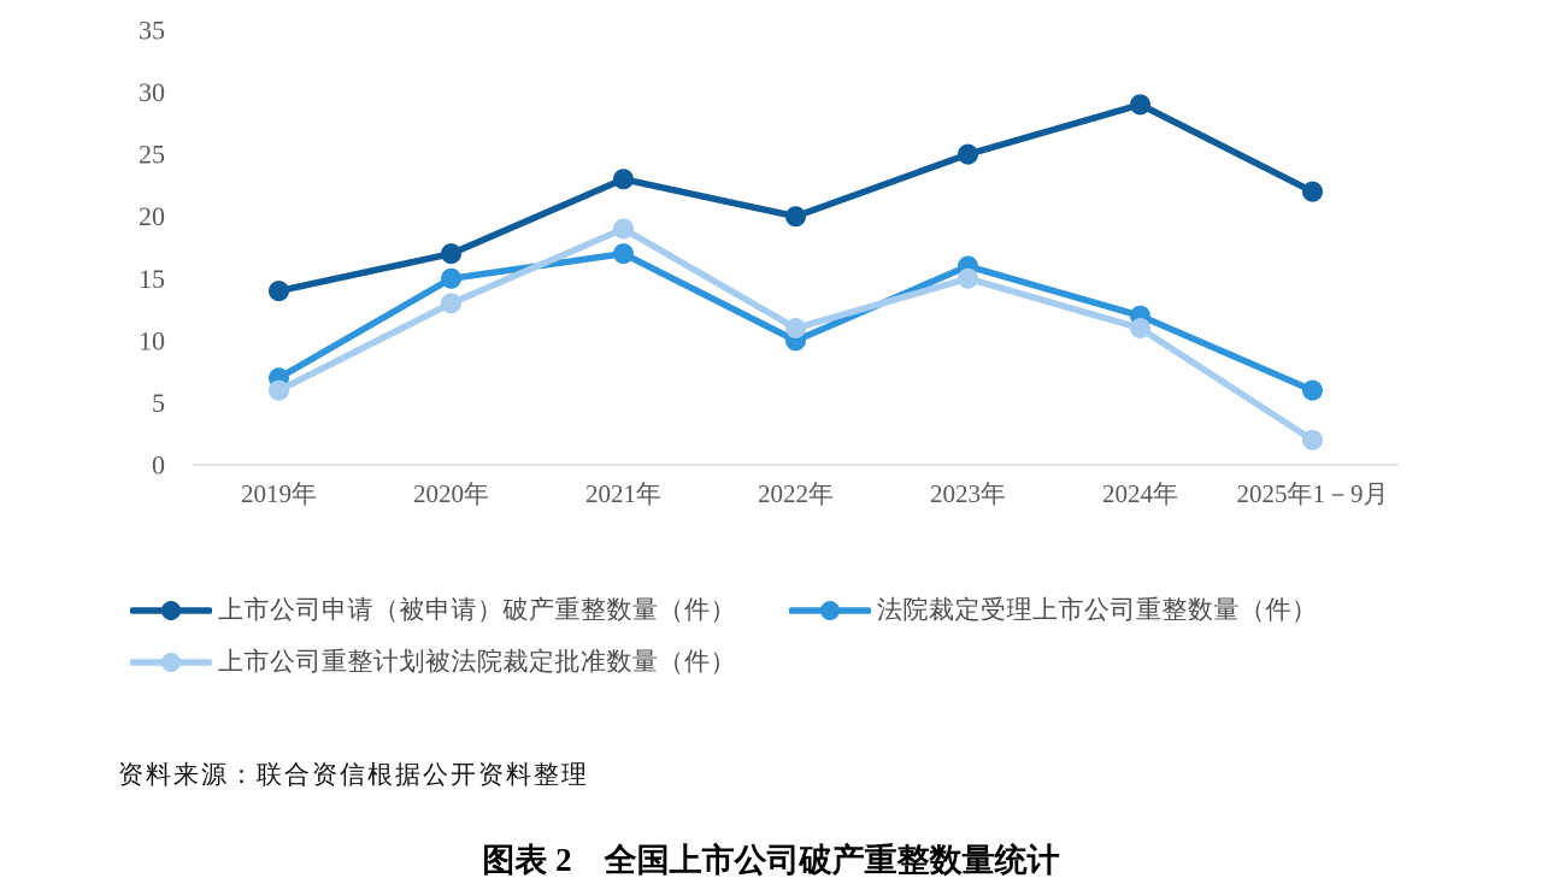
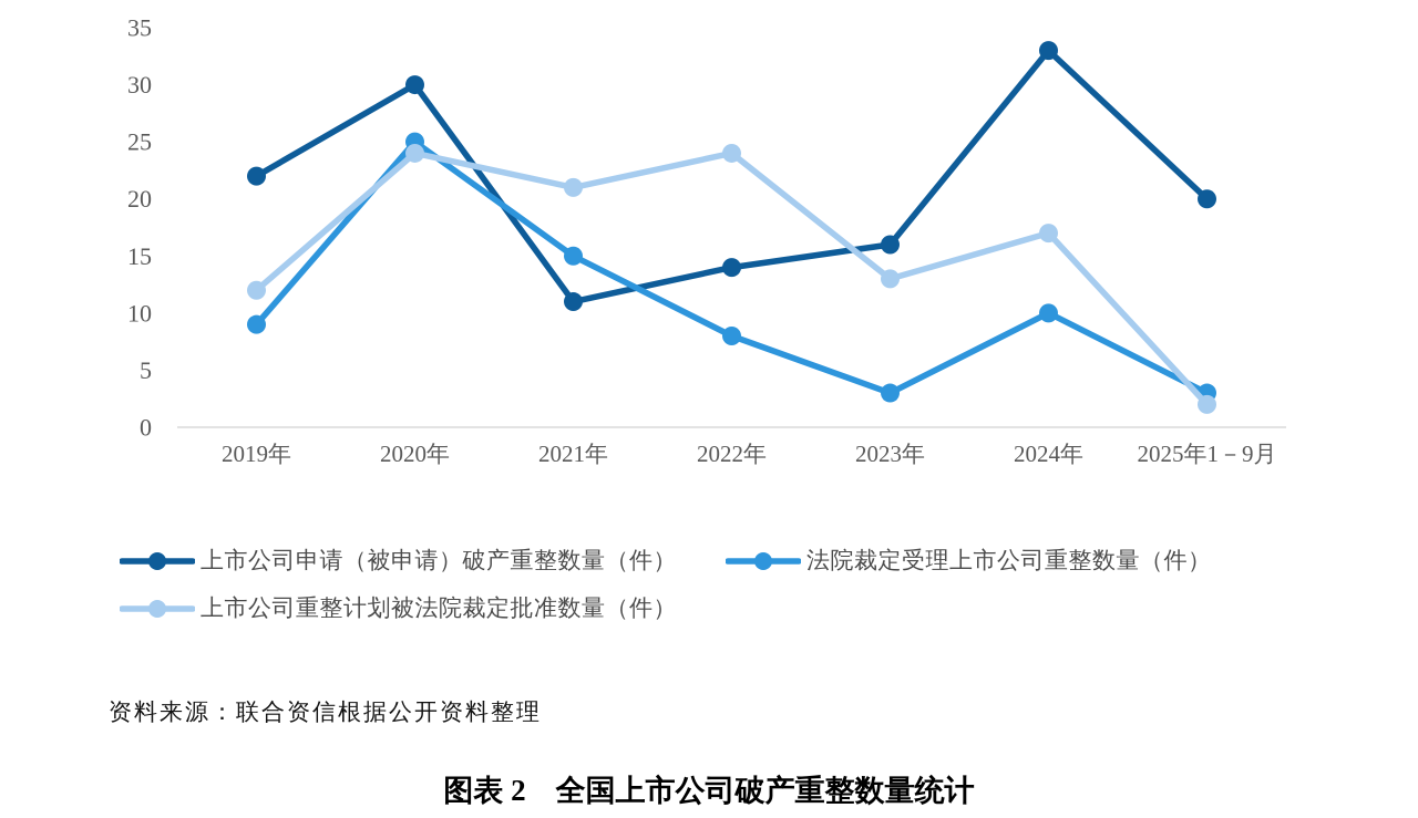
上市公司申请（被申请）破产重整数量（件）/2019年: 14 -> 22
法院裁定受理上市公司重整数量（件）/2019年: 7 -> 9
上市公司重整计划被法院裁定批准数量（件）/2019年: 6 -> 12
上市公司申请（被申请）破产重整数量（件）/2020年: 17 -> 30
法院裁定受理上市公司重整数量（件）/2020年: 15 -> 25
上市公司重整计划被法院裁定批准数量（件）/2020年: 13 -> 24
上市公司申请（被申请）破产重整数量（件）/2021年: 23 -> 11
法院裁定受理上市公司重整数量（件）/2021年: 17 -> 15
上市公司重整计划被法院裁定批准数量（件）/2021年: 19 -> 21
上市公司申请（被申请）破产重整数量（件）/2022年: 20 -> 14
法院裁定受理上市公司重整数量（件）/2022年: 10 -> 8
上市公司重整计划被法院裁定批准数量（件）/2022年: 11 -> 24
上市公司申请（被申请）破产重整数量（件）/2023年: 25 -> 16
法院裁定受理上市公司重整数量（件）/2023年: 16 -> 3
上市公司重整计划被法院裁定批准数量（件）/2023年: 15 -> 13
上市公司申请（被申请）破产重整数量（件）/2024年: 29 -> 33
法院裁定受理上市公司重整数量（件）/2024年: 12 -> 10
上市公司重整计划被法院裁定批准数量（件）/2024年: 11 -> 17
上市公司申请（被申请）破产重整数量（件）/2025年1－9月: 22 -> 20
法院裁定受理上市公司重整数量（件）/2025年1－9月: 6 -> 3
